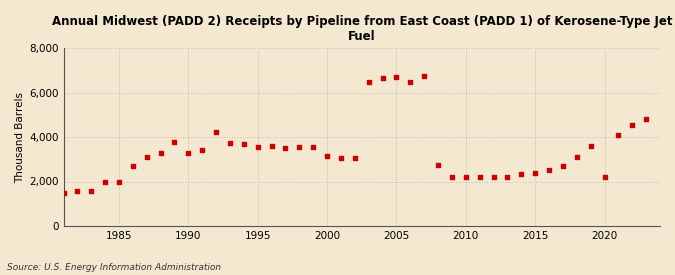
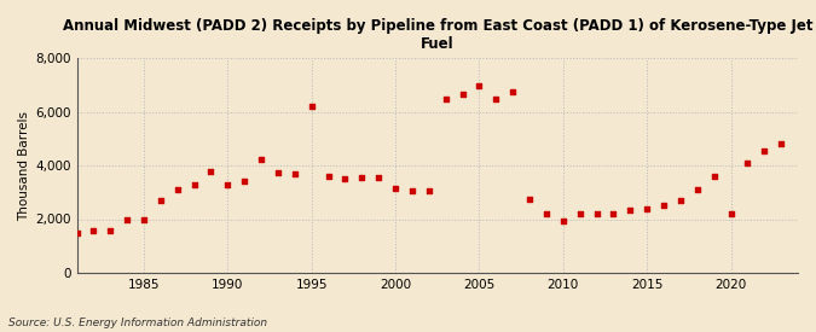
1995: 3,550 -> 6,200
2005: 6,700 -> 7,000
2010: 2,200 -> 1,950
